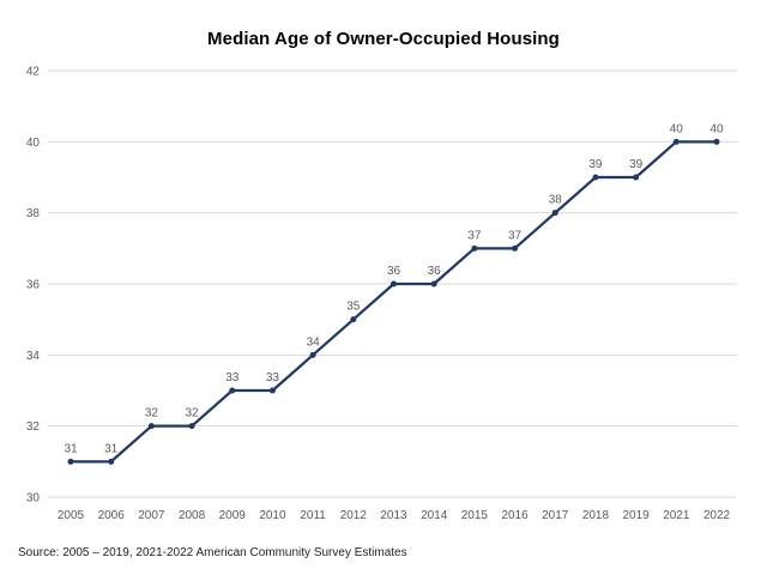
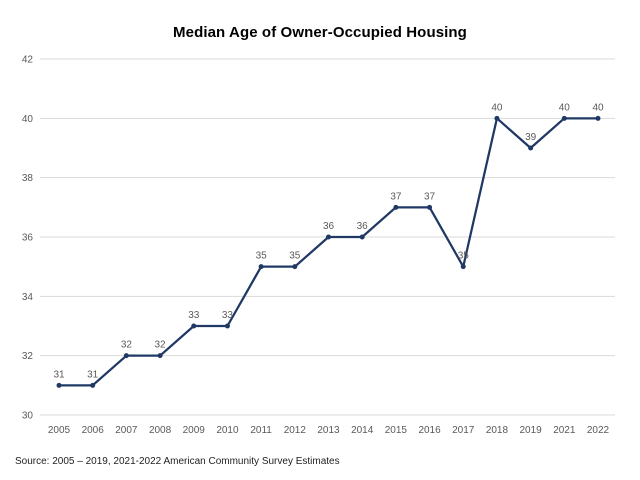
2011: 34 -> 35
2017: 38 -> 35
2018: 39 -> 40
